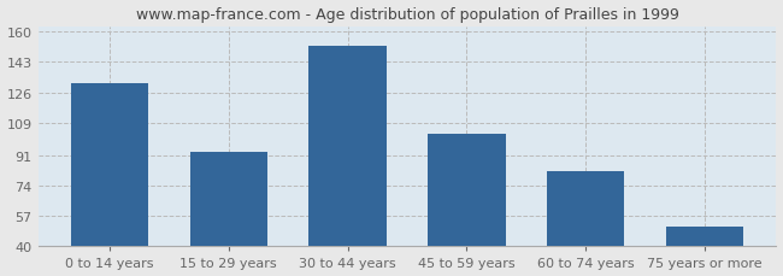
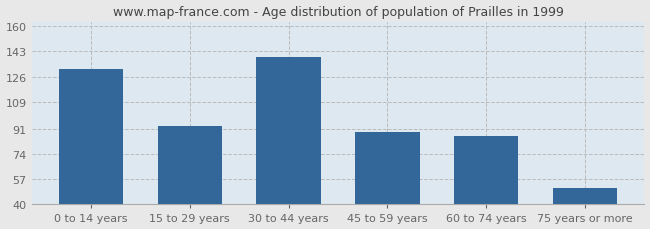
30 to 44 years: 152 -> 139
45 to 59 years: 103 -> 89
60 to 74 years: 82 -> 86
